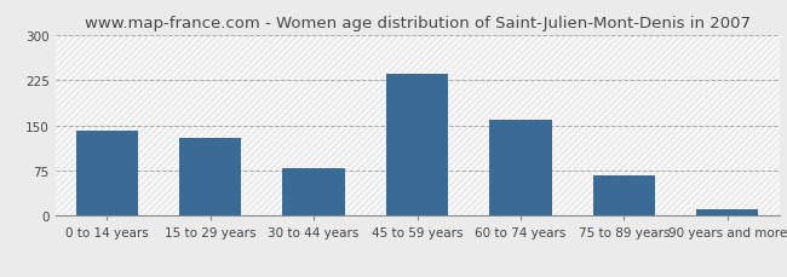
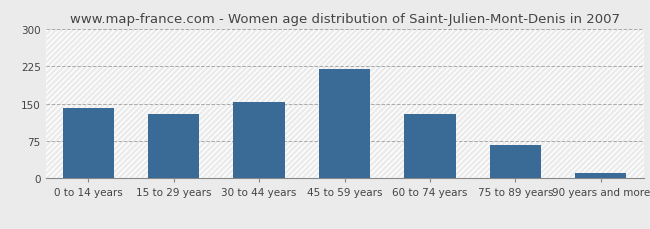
30 to 44 years: 80 -> 153
45 to 59 years: 235 -> 220
60 to 74 years: 160 -> 130
